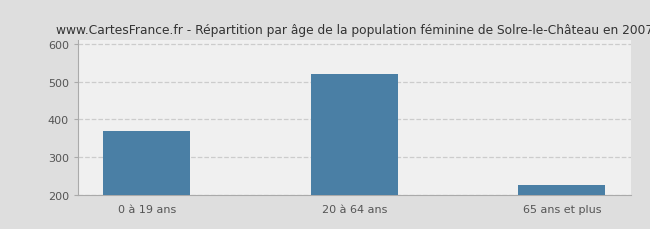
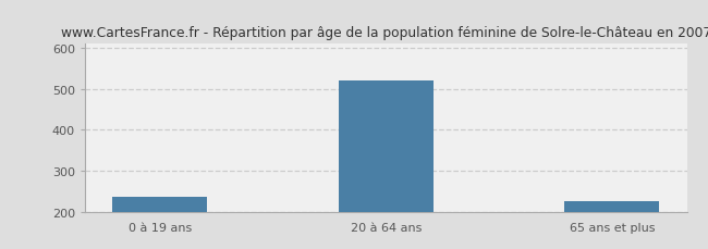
0 à 19 ans: 370 -> 235
